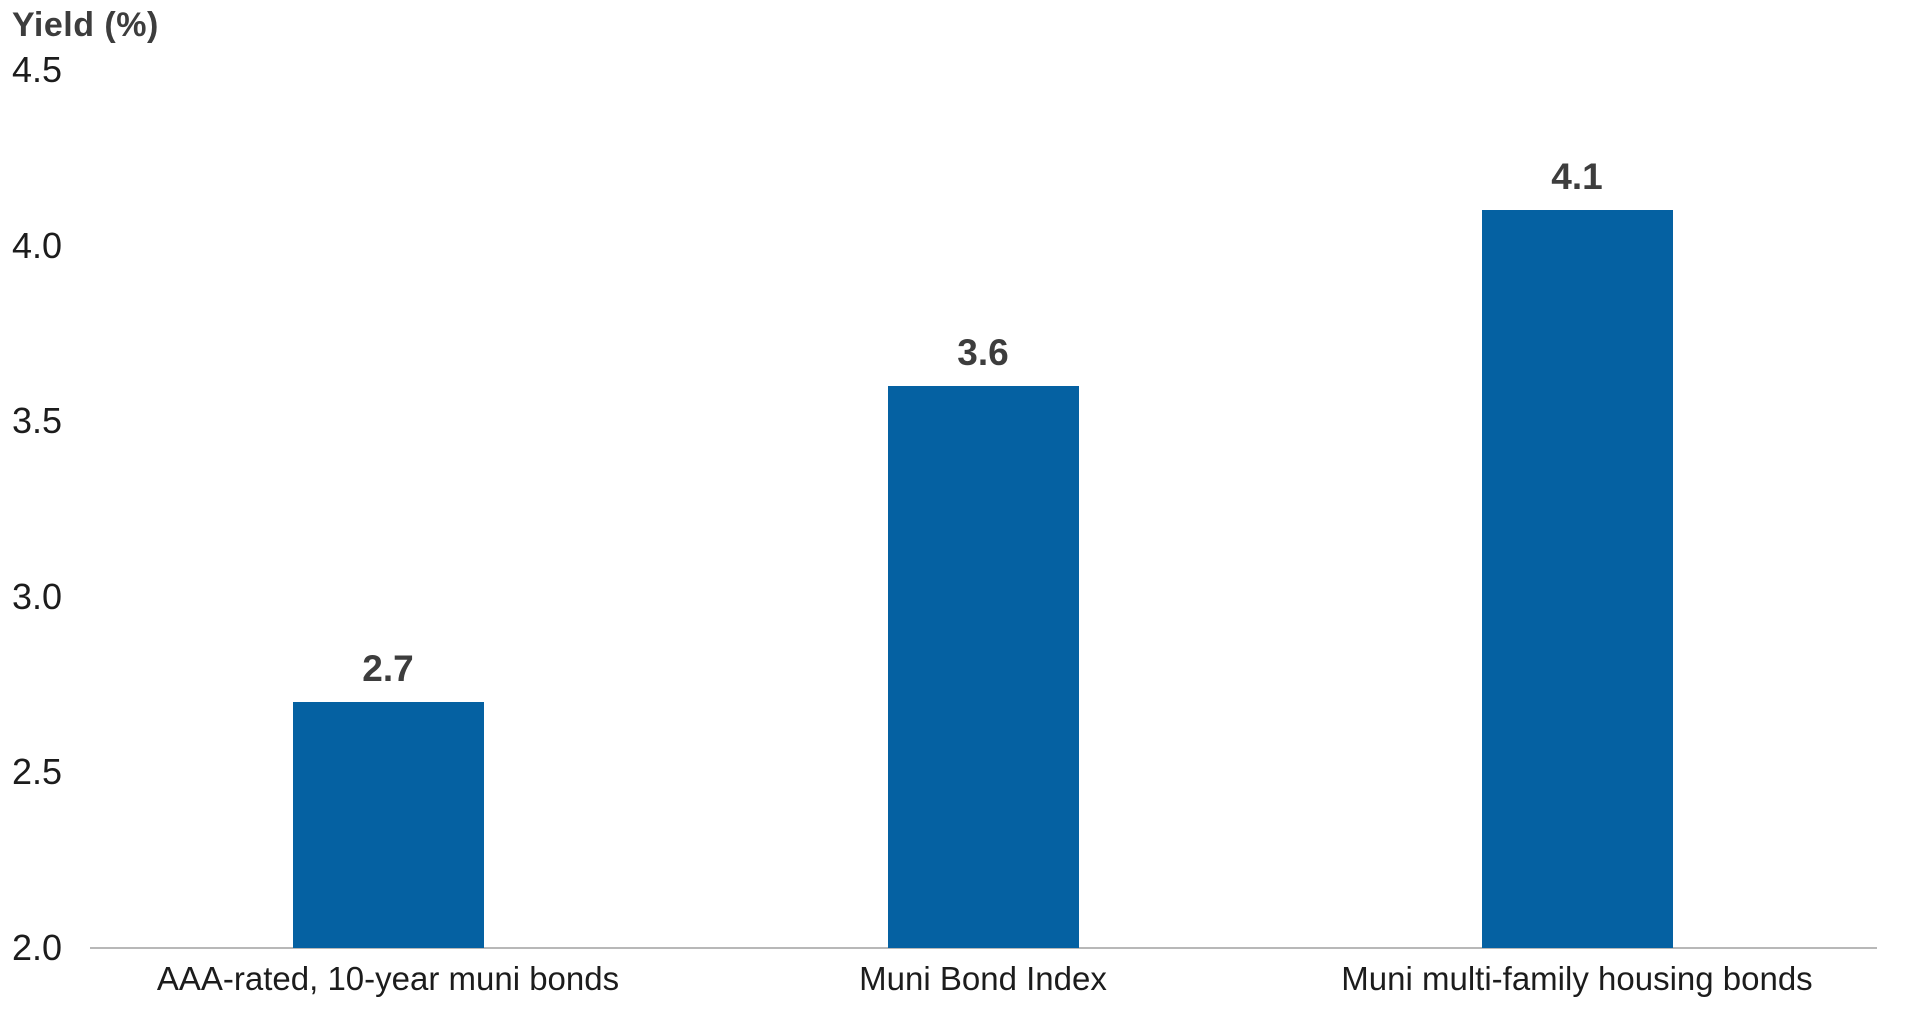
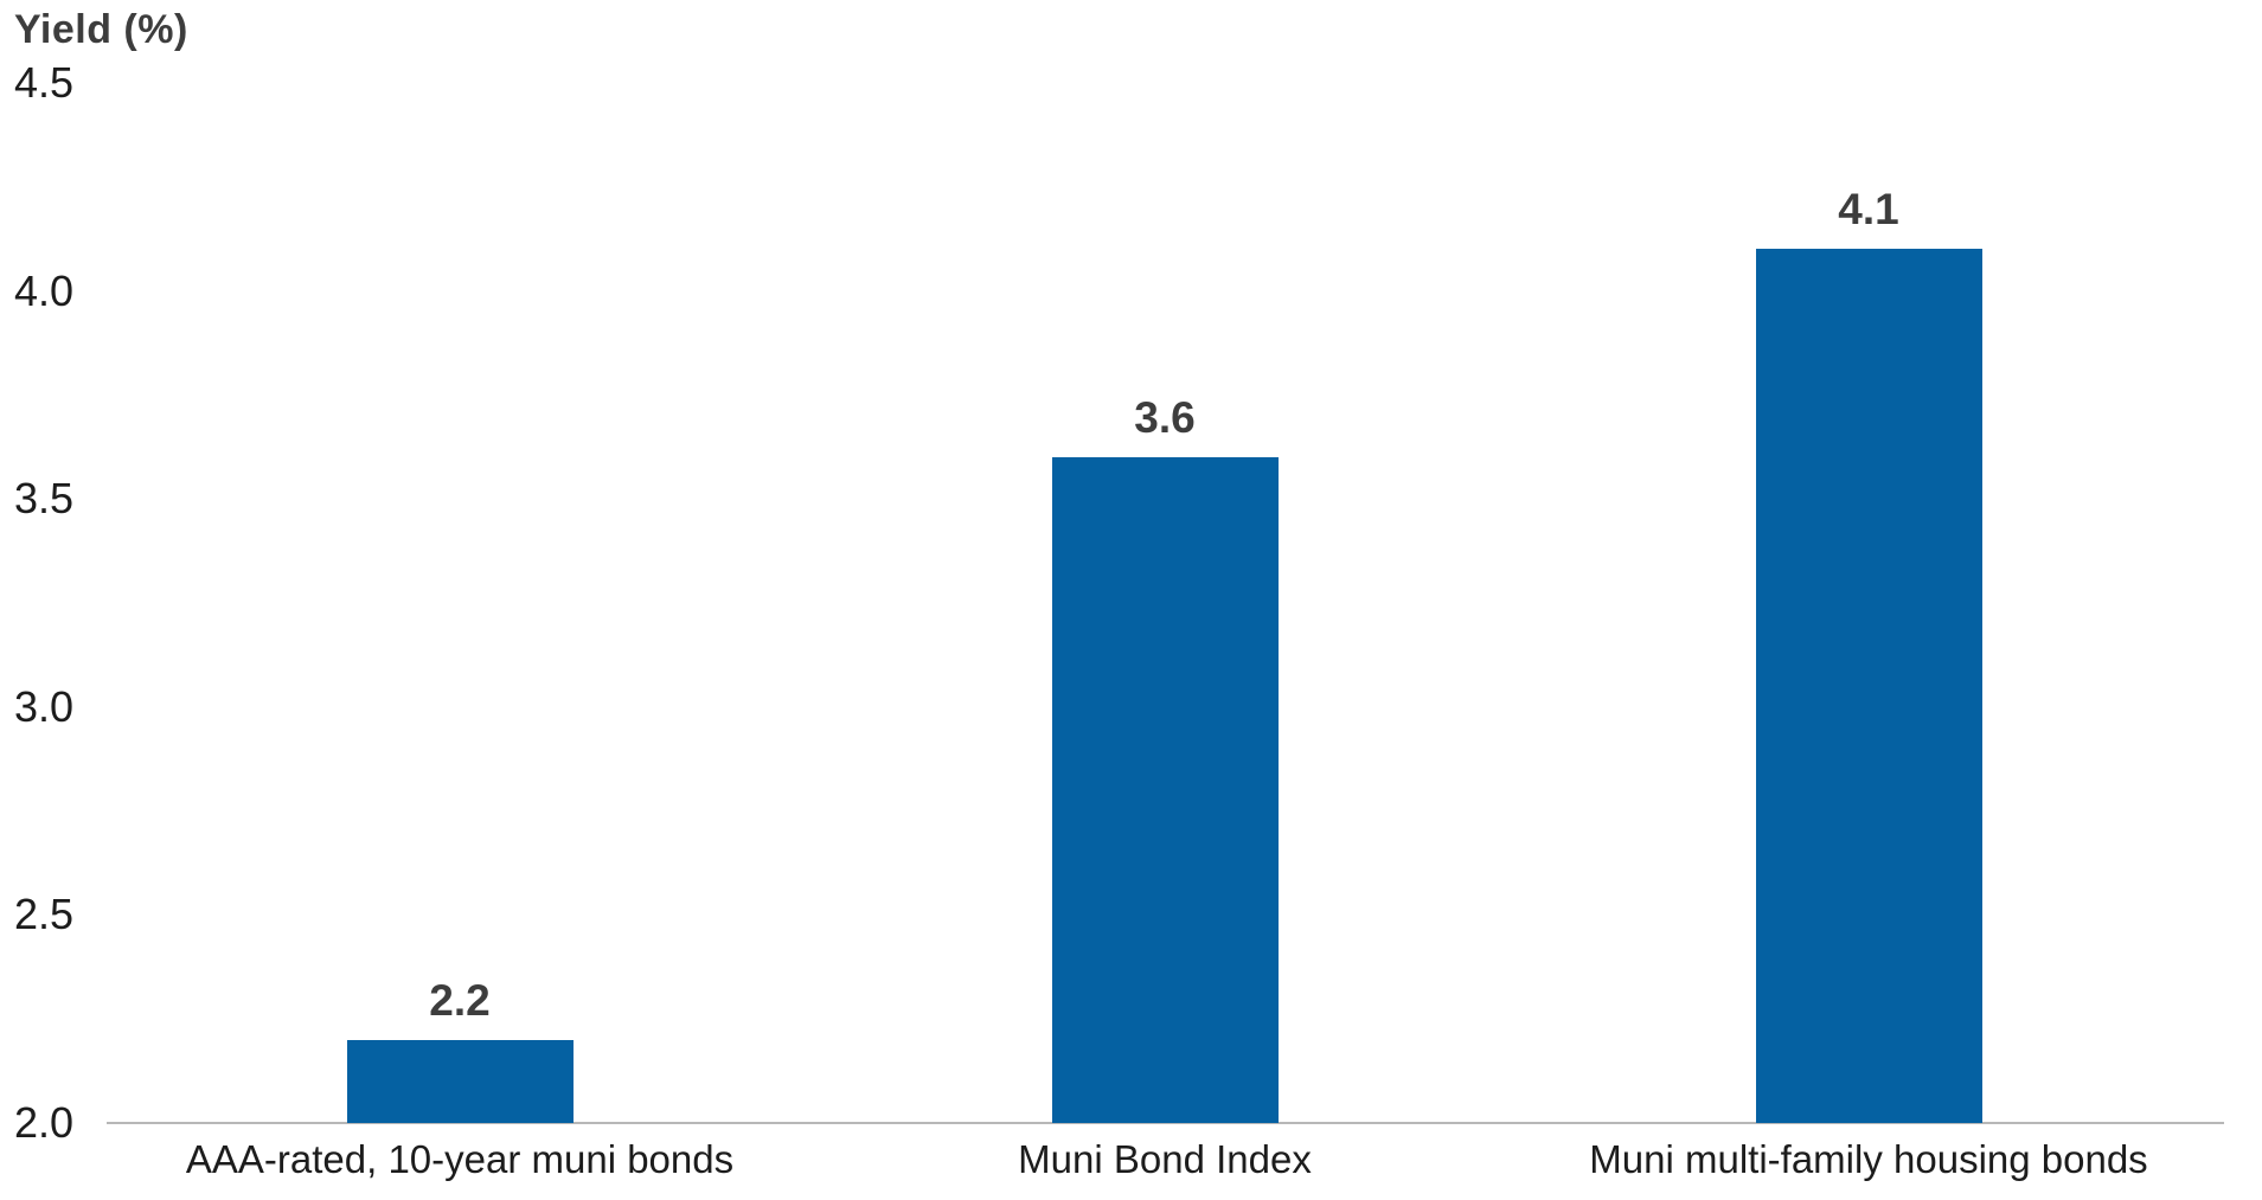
AAA-rated, 10-year muni bonds: 2.7 -> 2.2
